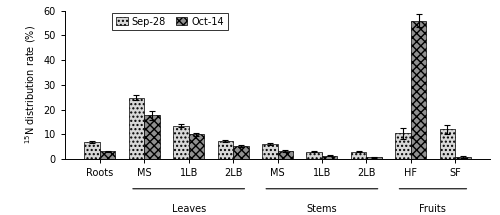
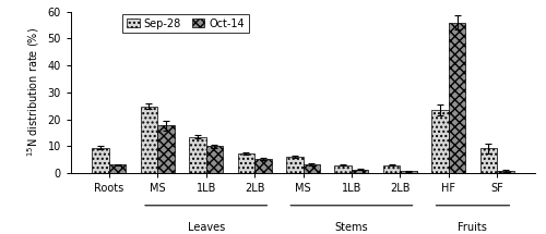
Sep-28/Roots: 7.0 -> 9.5
Sep-28/HF: 10.5 -> 23.5
Sep-28/SF: 12.0 -> 9.2
